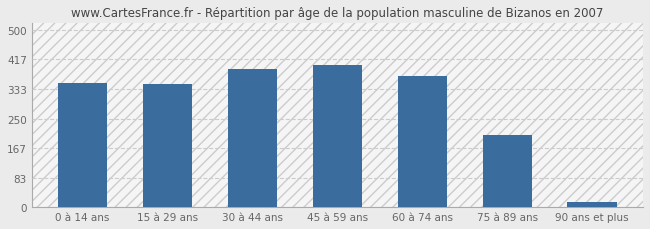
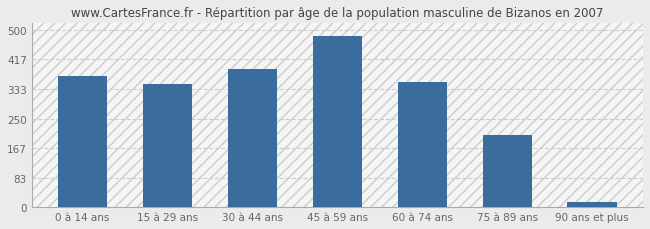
0 à 14 ans: 350 -> 370
45 à 59 ans: 400 -> 483
60 à 74 ans: 370 -> 352
